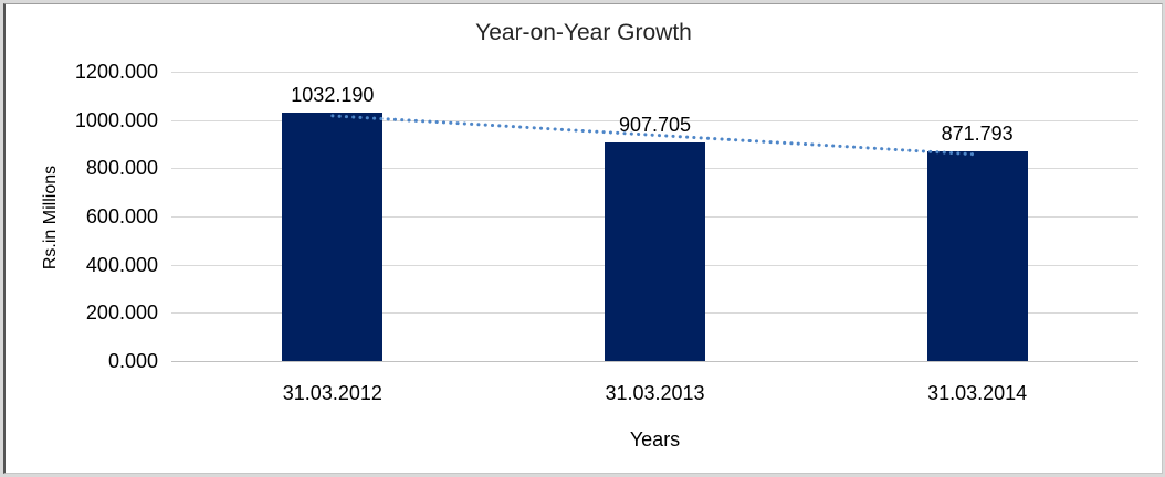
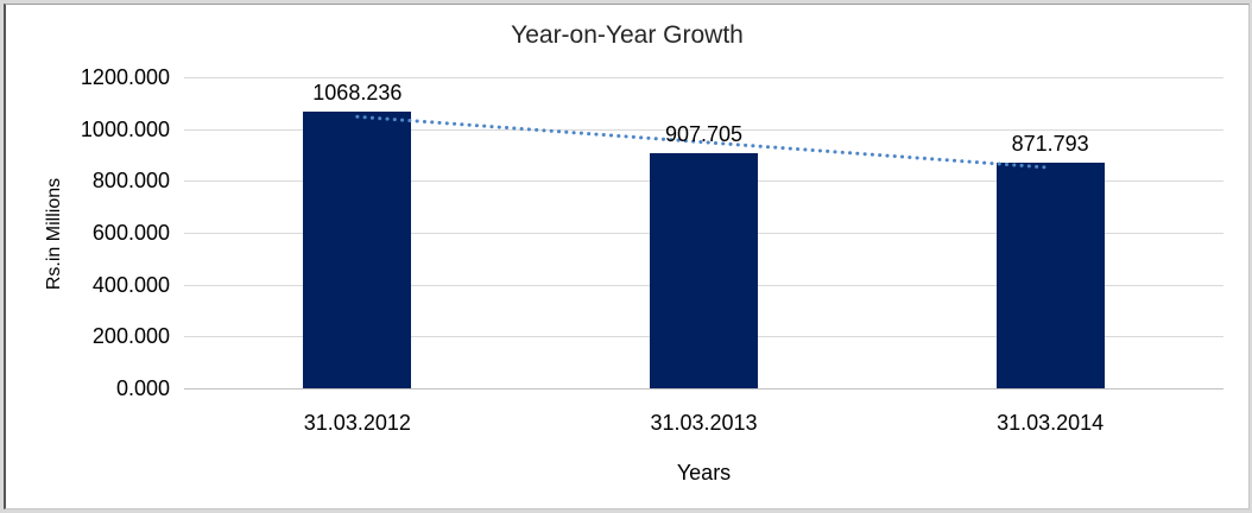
31.03.2012: 1032.190 -> 1068.236
